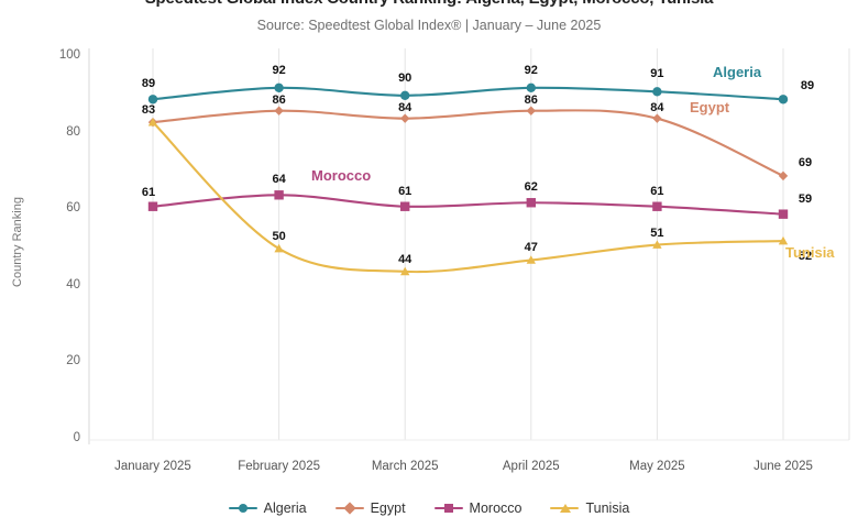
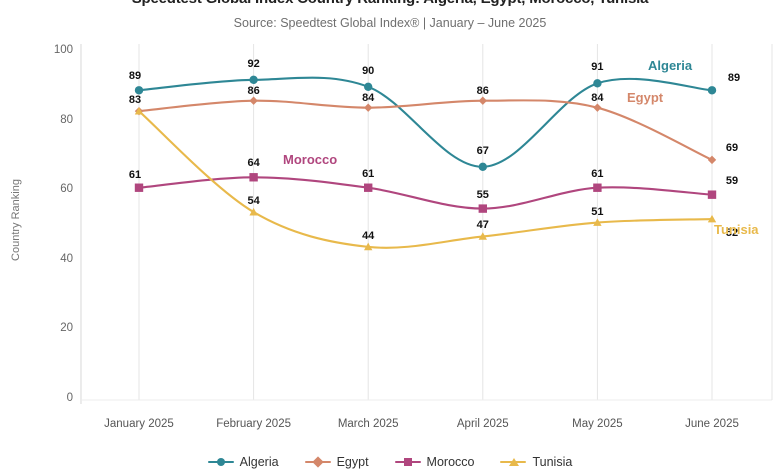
Tunisia/February 2025: 50 -> 54
Algeria/April 2025: 92 -> 67
Morocco/April 2025: 62 -> 55
